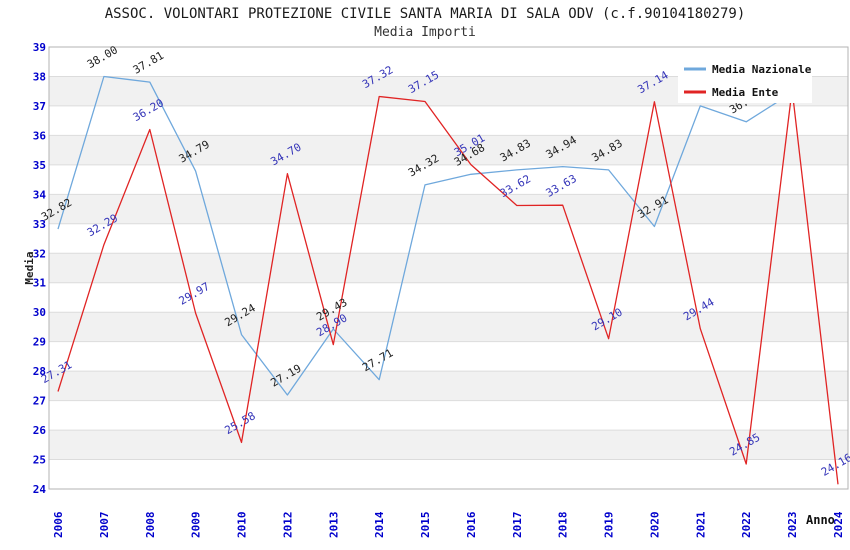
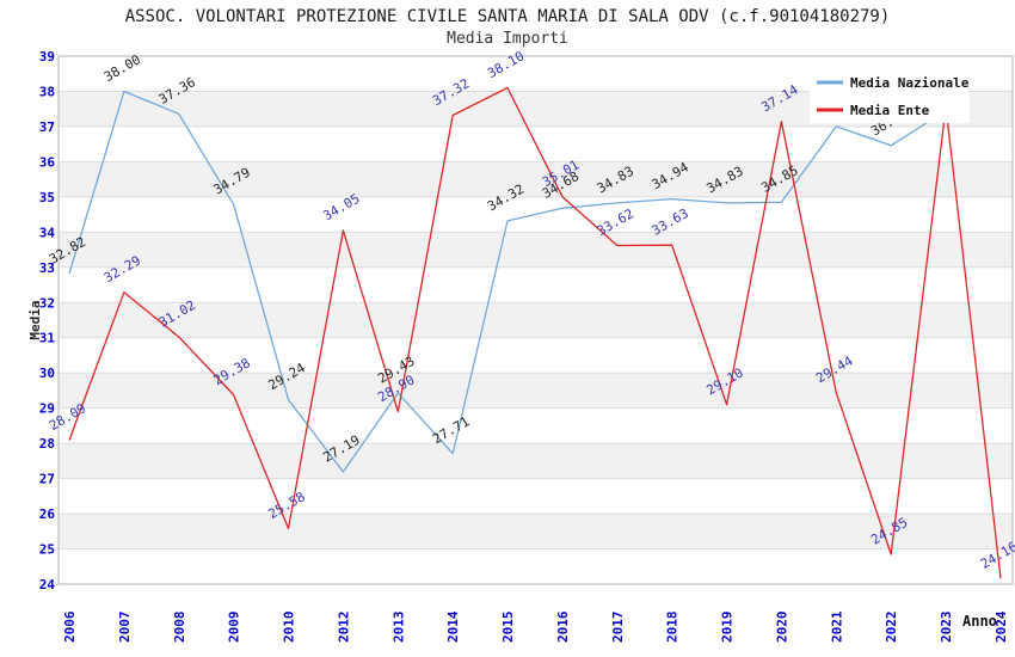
Media Ente/2006: 27.31 -> 28.09
Media Nazionale/2008: 37.81 -> 37.36
Media Ente/2008: 36.20 -> 31.02
Media Ente/2009: 29.97 -> 29.38
Media Ente/2012: 34.70 -> 34.05
Media Ente/2015: 37.15 -> 38.10
Media Nazionale/2020: 32.91 -> 34.85
